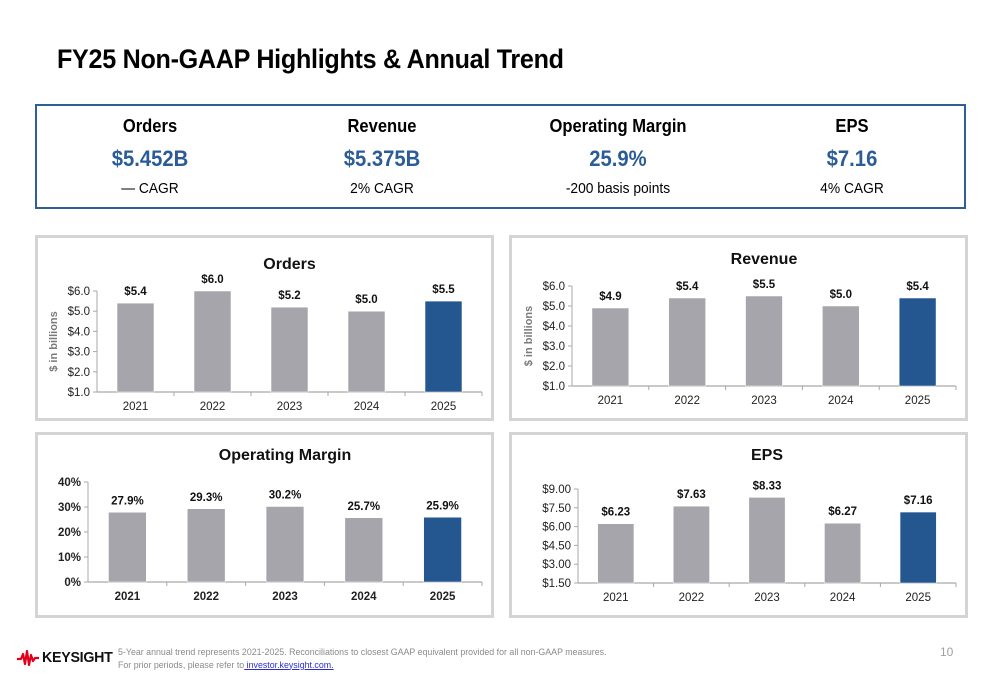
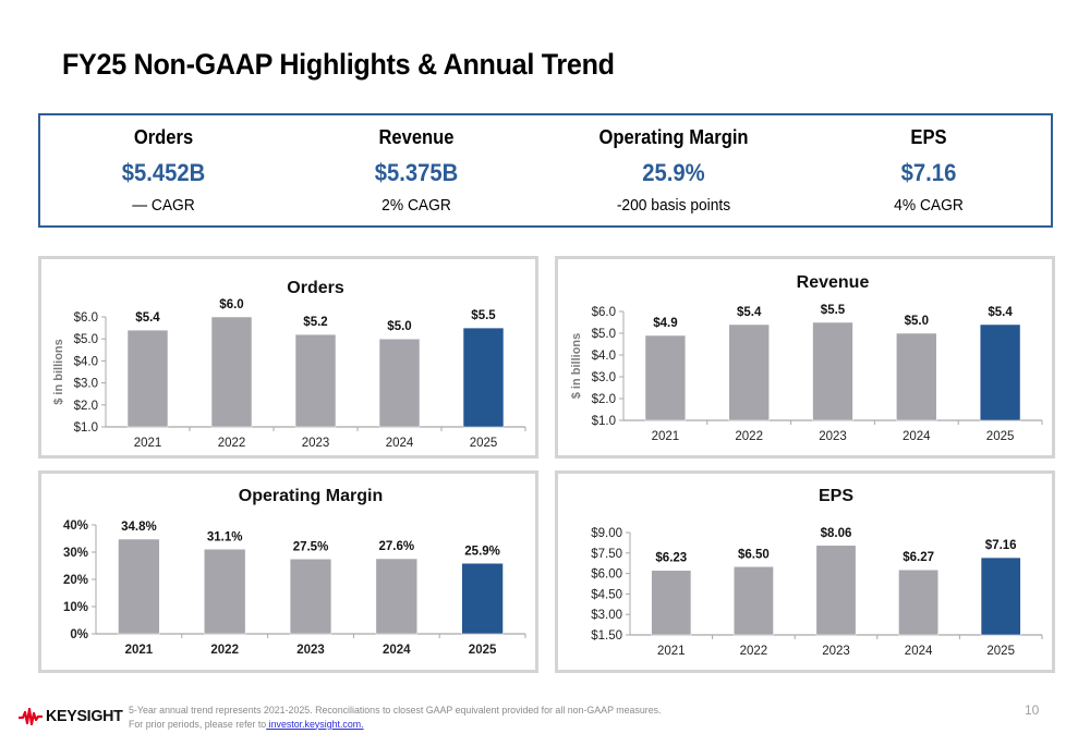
Operating Margin/2021: 27.9% -> 34.8%
Operating Margin/2022: 29.3% -> 31.1%
Operating Margin/2023: 30.2% -> 27.5%
Operating Margin/2024: 25.7% -> 27.6%
EPS/2022: $7.63 -> $6.50
EPS/2023: $8.33 -> $8.06
